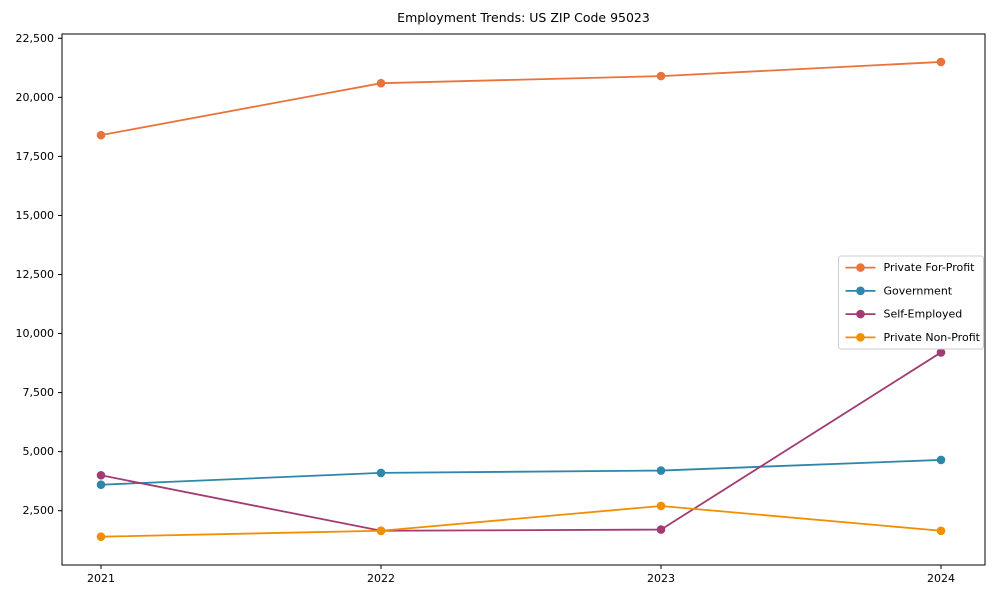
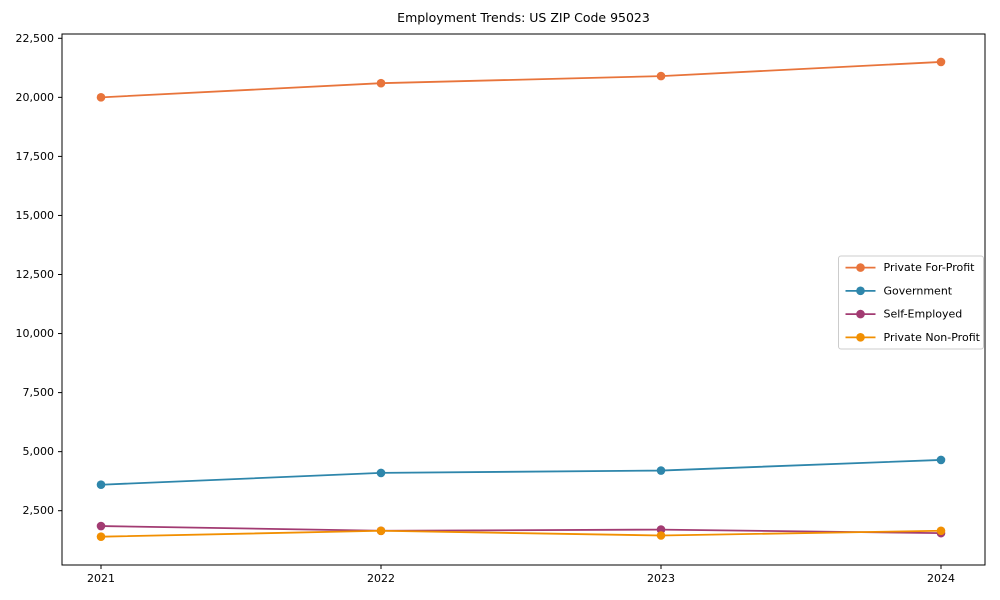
Private For-Profit/2021: 18400 -> 20000
Self-Employed/2021: 4000 -> 1800
Private Non-Profit/2023: 2700 -> 1400
Self-Employed/2024: 9200 -> 1600
